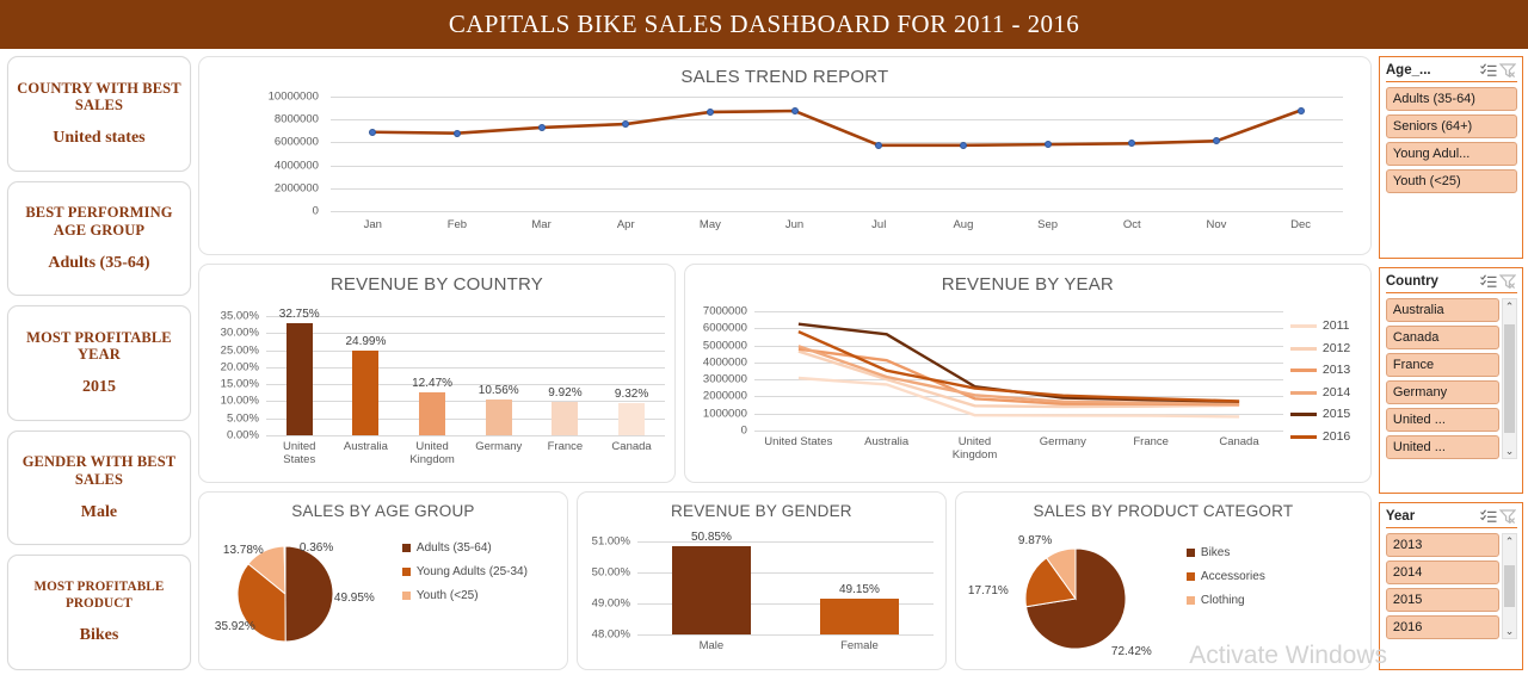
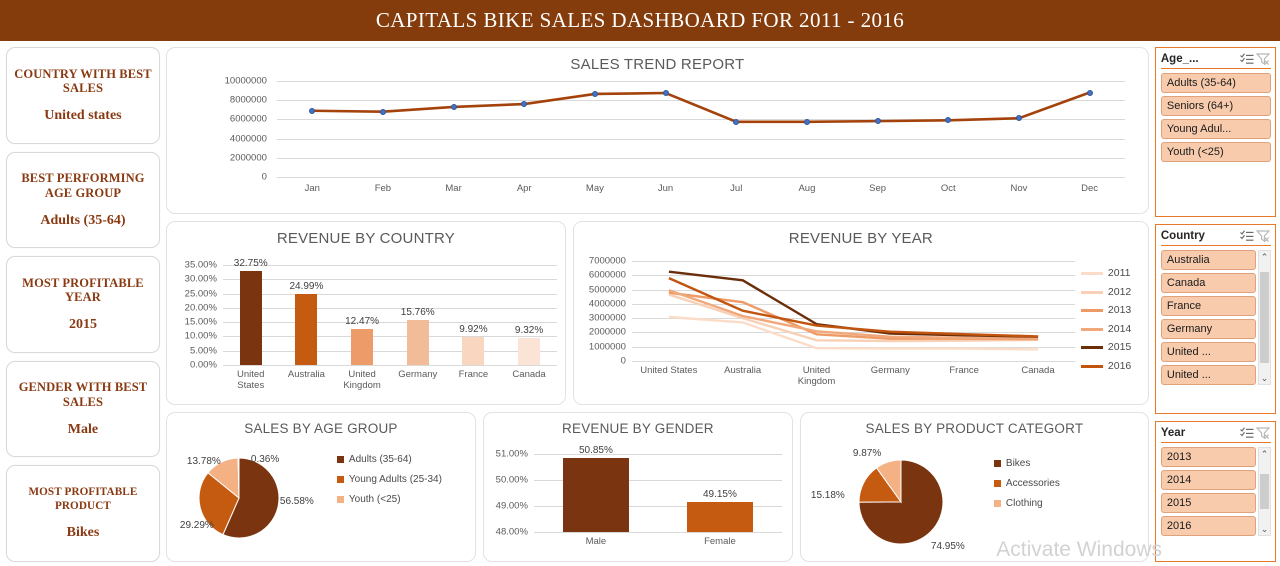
REVENUE BY COUNTRY/Germany: 10.56% -> 15.76%
SALES BY AGE GROUP/Adults (35-64): 49.95% -> 56.58%
SALES BY AGE GROUP/Young Adults (25-34): 35.92% -> 29.29%
SALES BY PRODUCT CATEGORT/Bikes: 72.42% -> 74.95%
SALES BY PRODUCT CATEGORT/Accessories: 17.71% -> 15.18%
